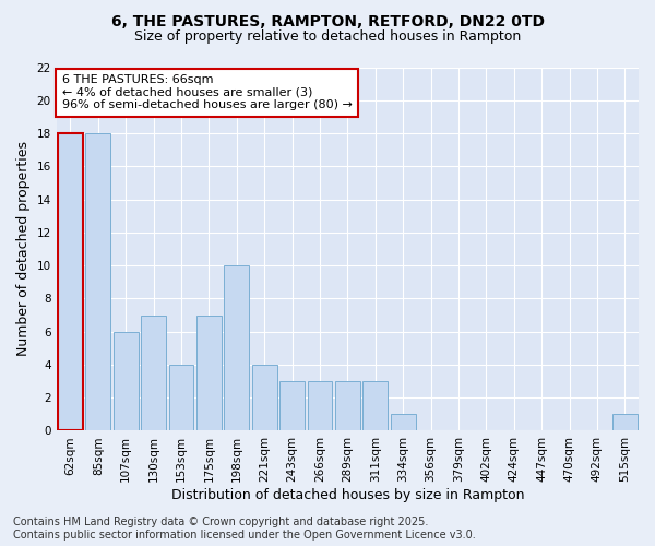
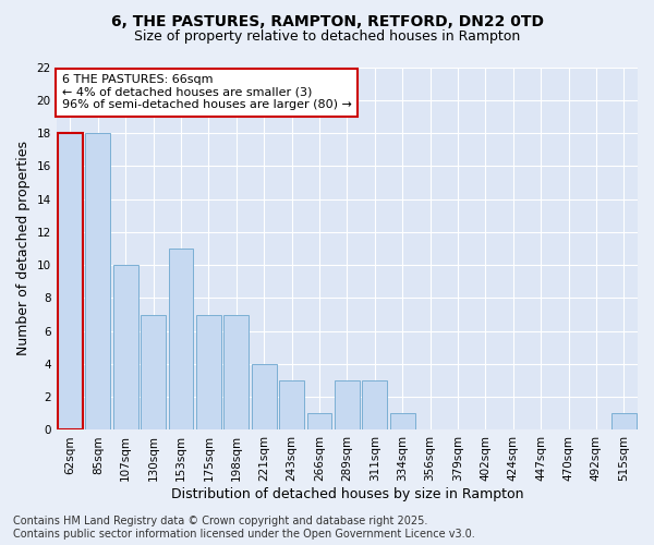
107sqm: 6 -> 10
153sqm: 4 -> 11
198sqm: 10 -> 7
266sqm: 3 -> 1
